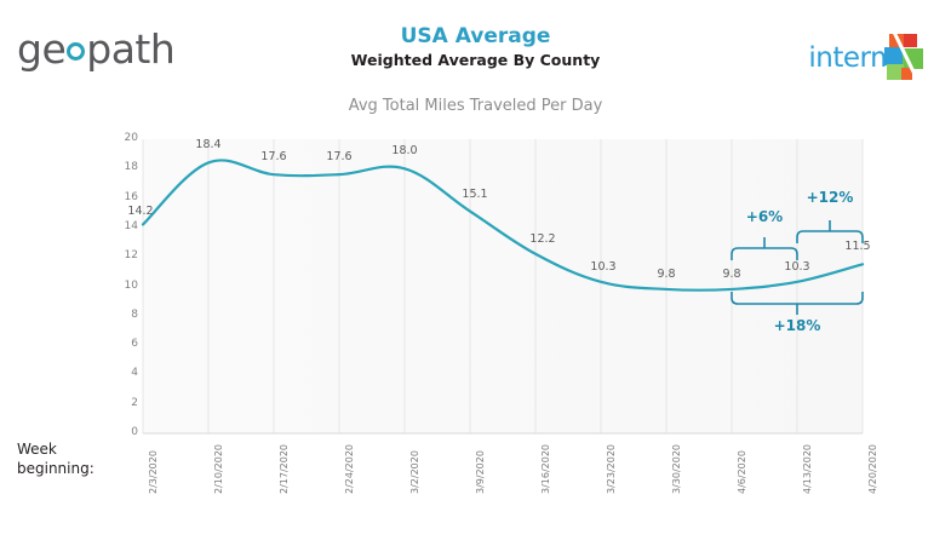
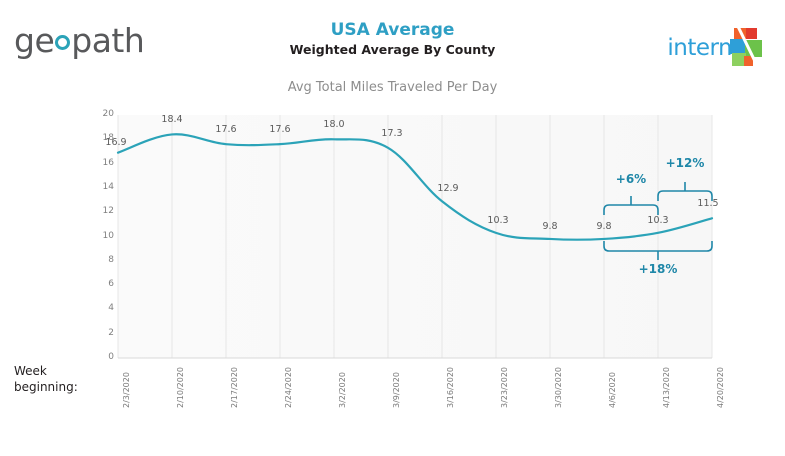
2/3/2020: 14.2 -> 16.9
3/9/2020: 15.1 -> 17.3
3/16/2020: 12.2 -> 12.9
